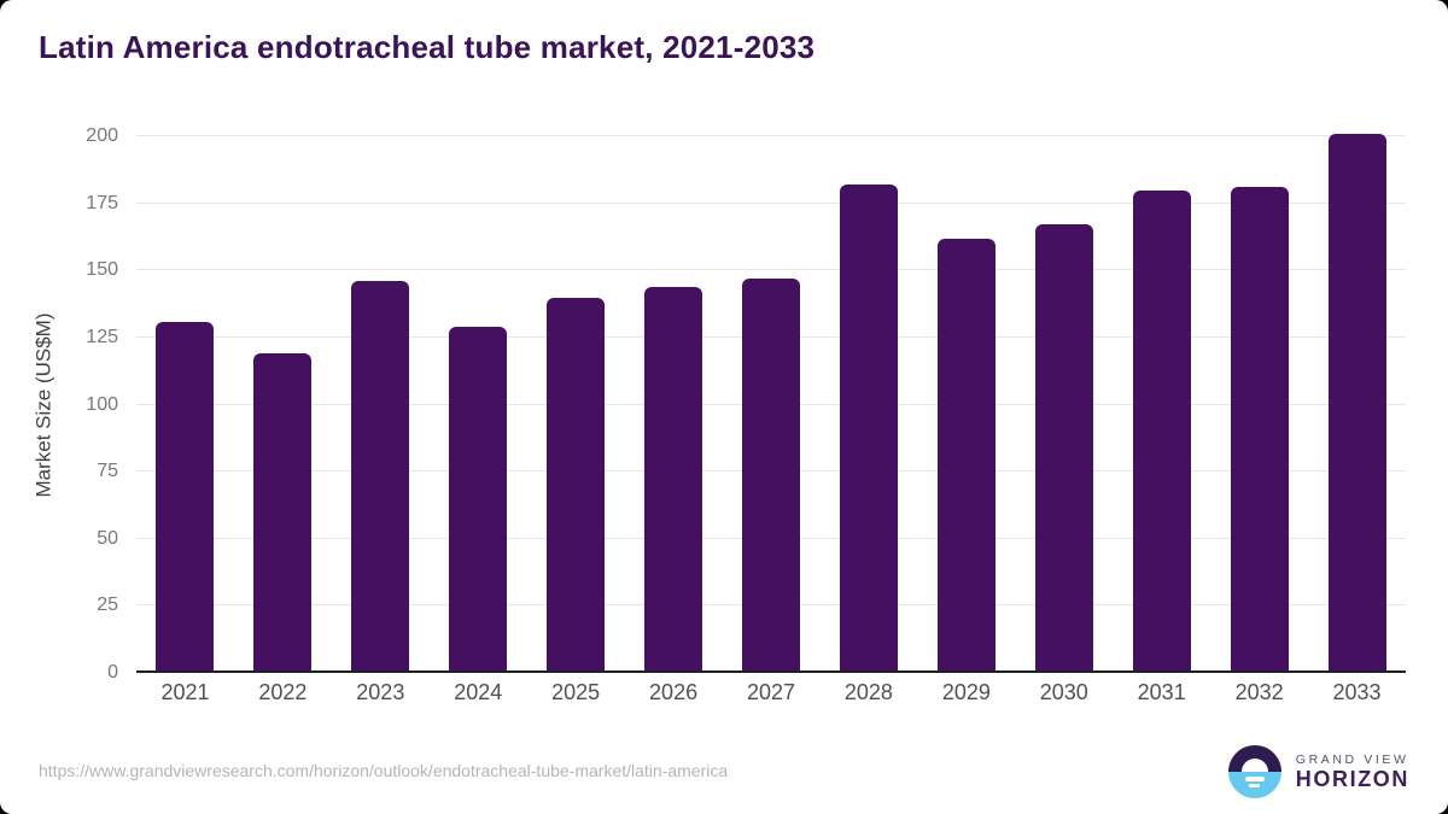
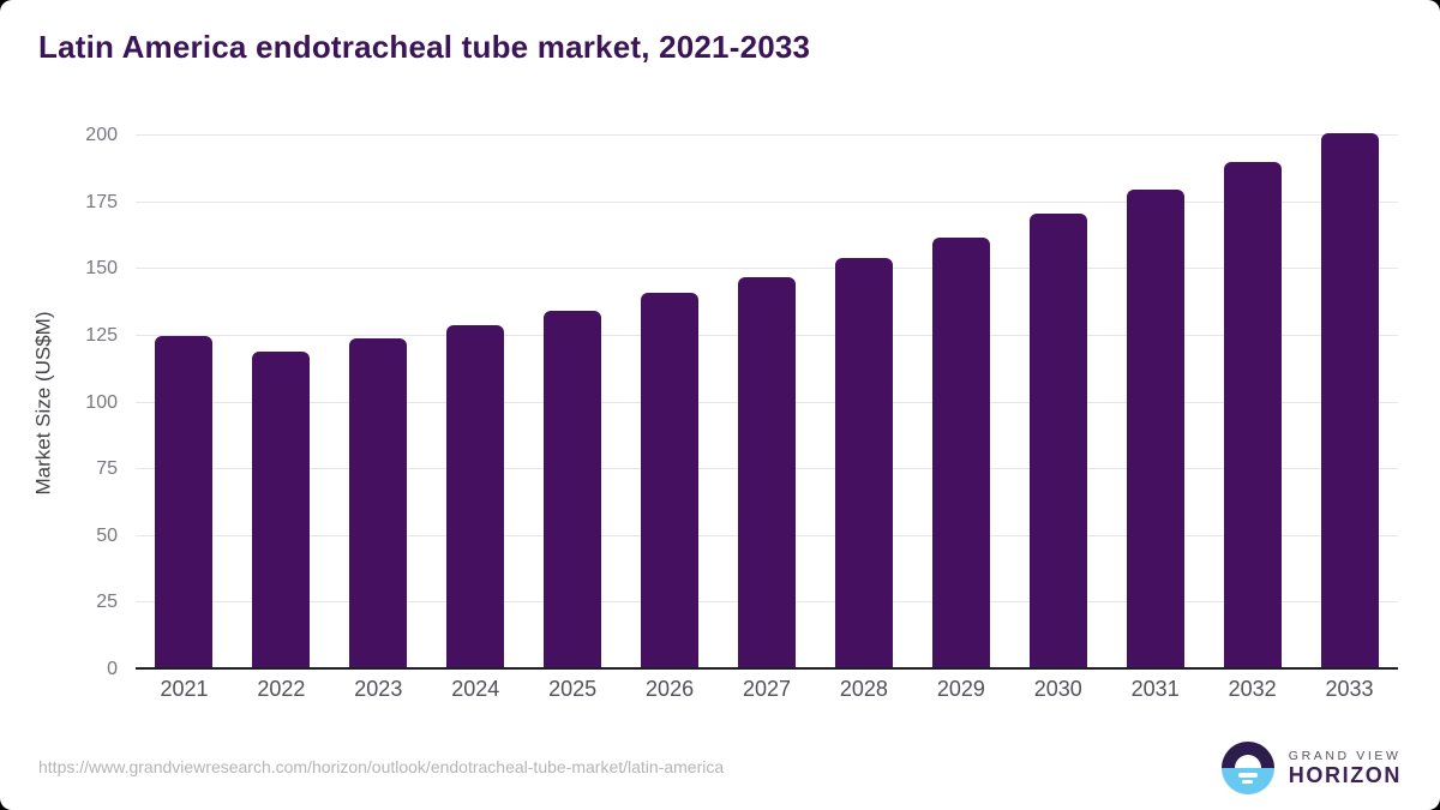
2021: 131 -> 125
2023: 146 -> 124
2025: 140 -> 134
2026: 144 -> 141
2028: 182 -> 154
2030: 167 -> 171
2032: 181 -> 190
